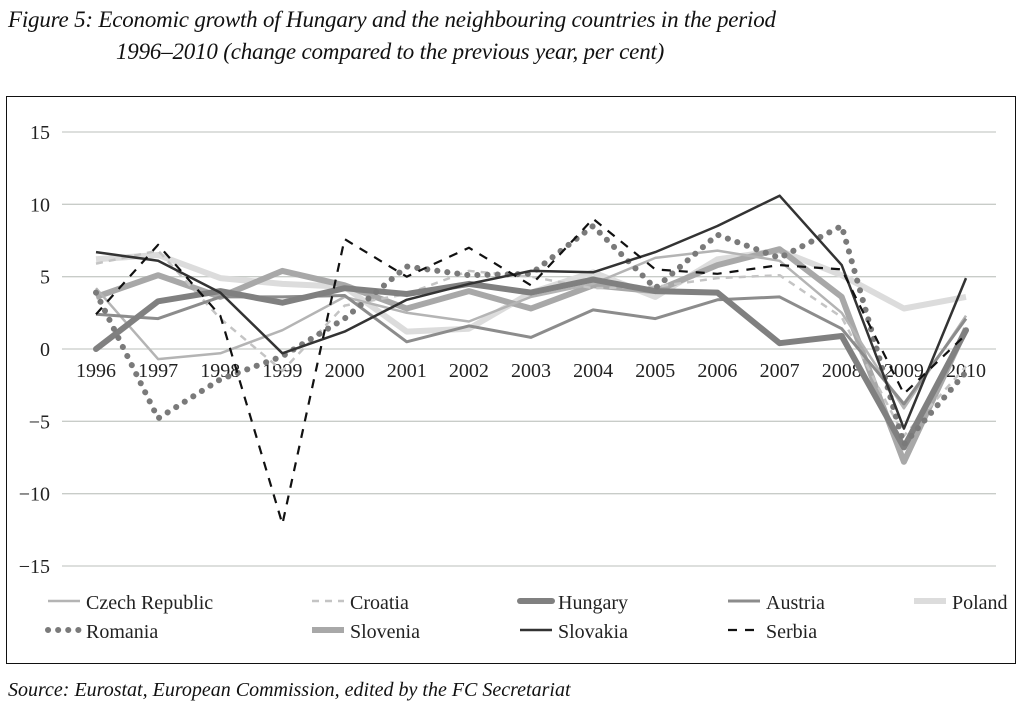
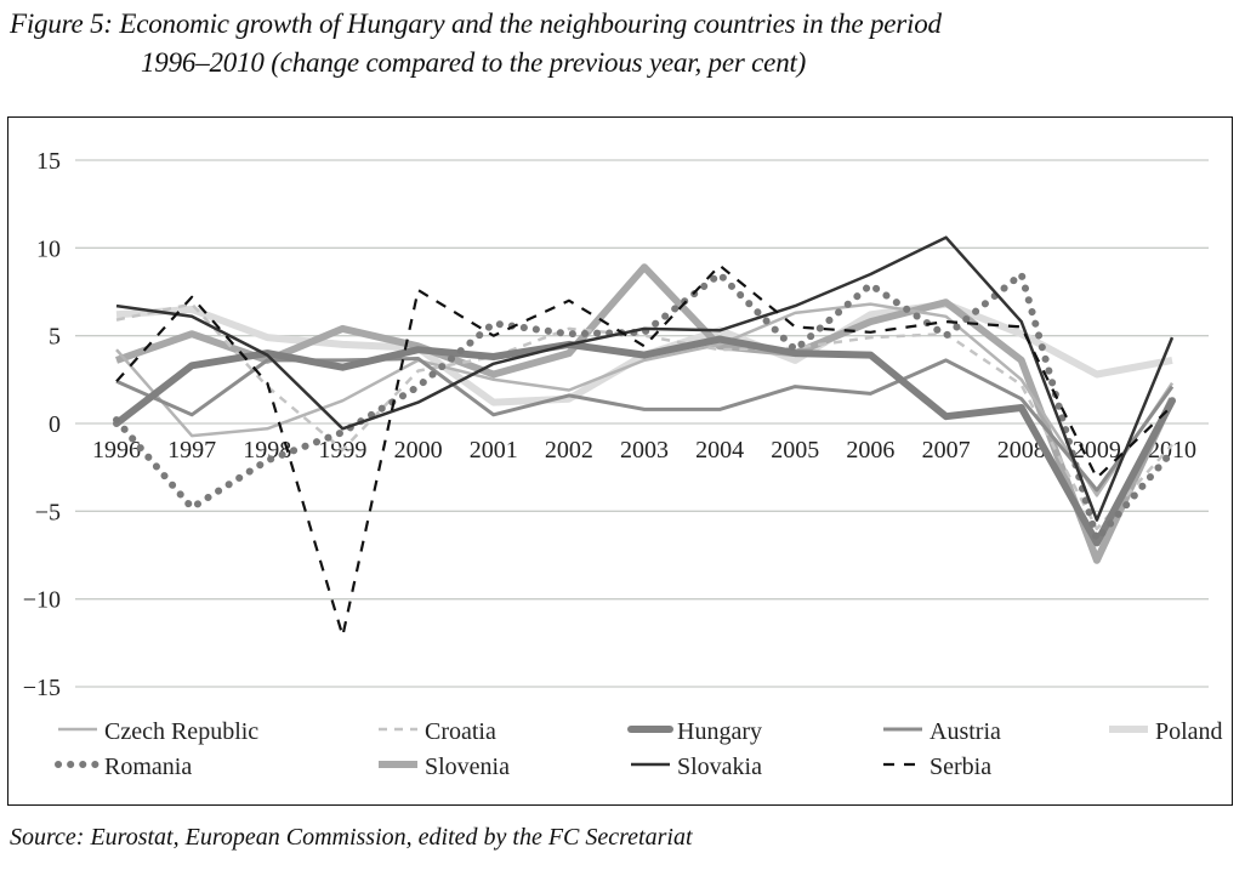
Romania/1996: 3.9 -> 0.2
Austria/1997: 2.1 -> 0.5
Slovenia/2003: 2.8 -> 8.9
Austria/2004: 2.7 -> 0.8
Austria/2006: 3.4 -> 1.7
Romania/2007: 6.3 -> 5.0
